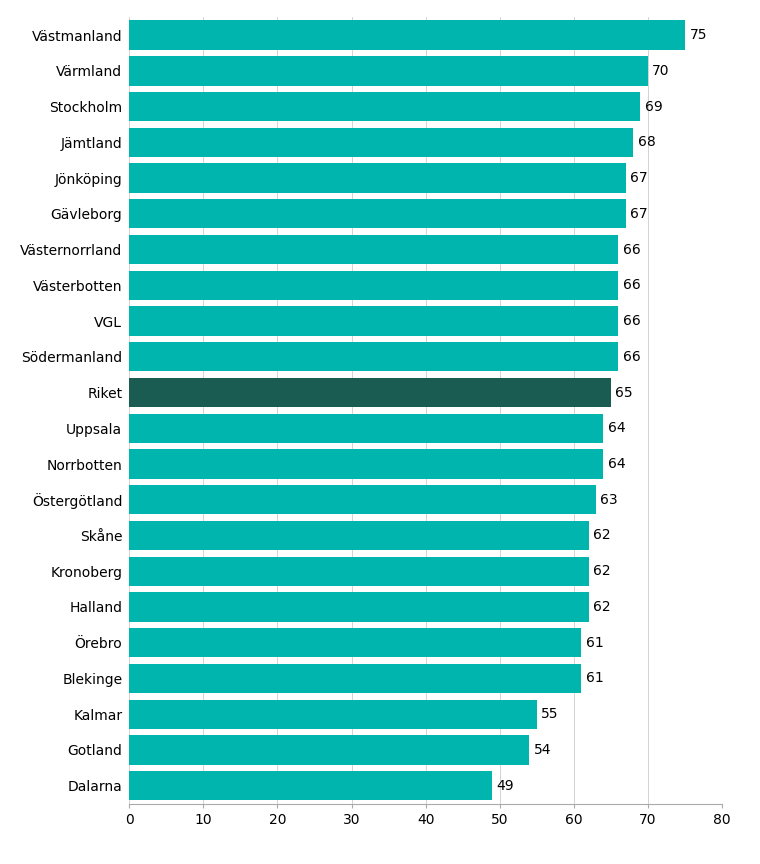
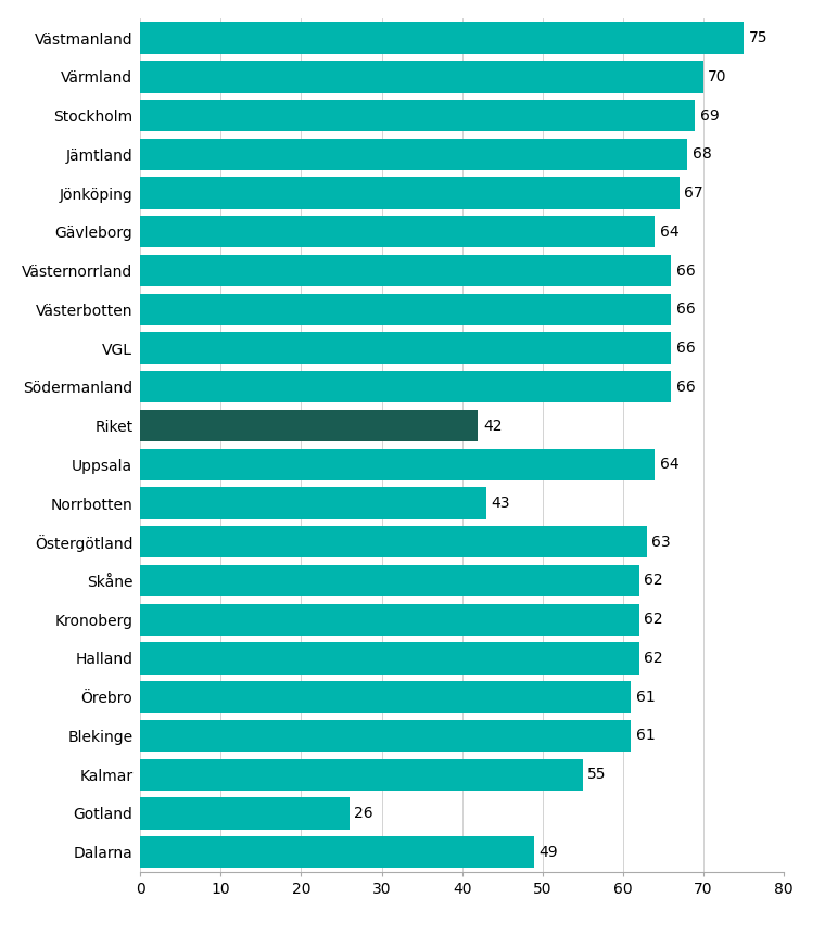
Gävleborg: 67 -> 64
Riket: 65 -> 42
Norrbotten: 64 -> 43
Gotland: 54 -> 26
